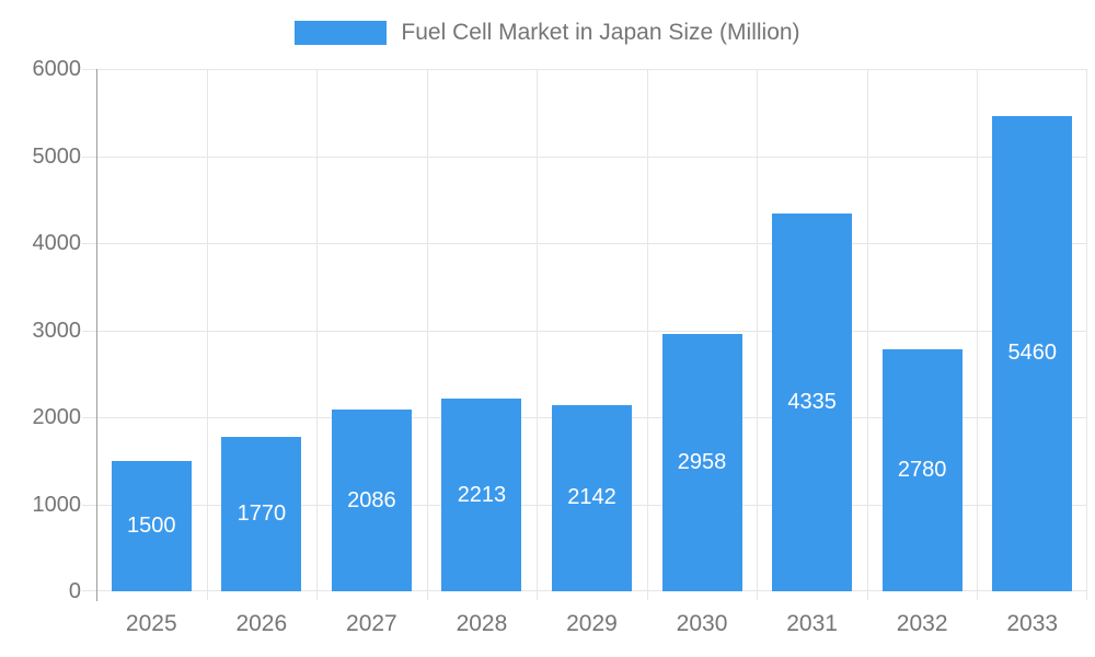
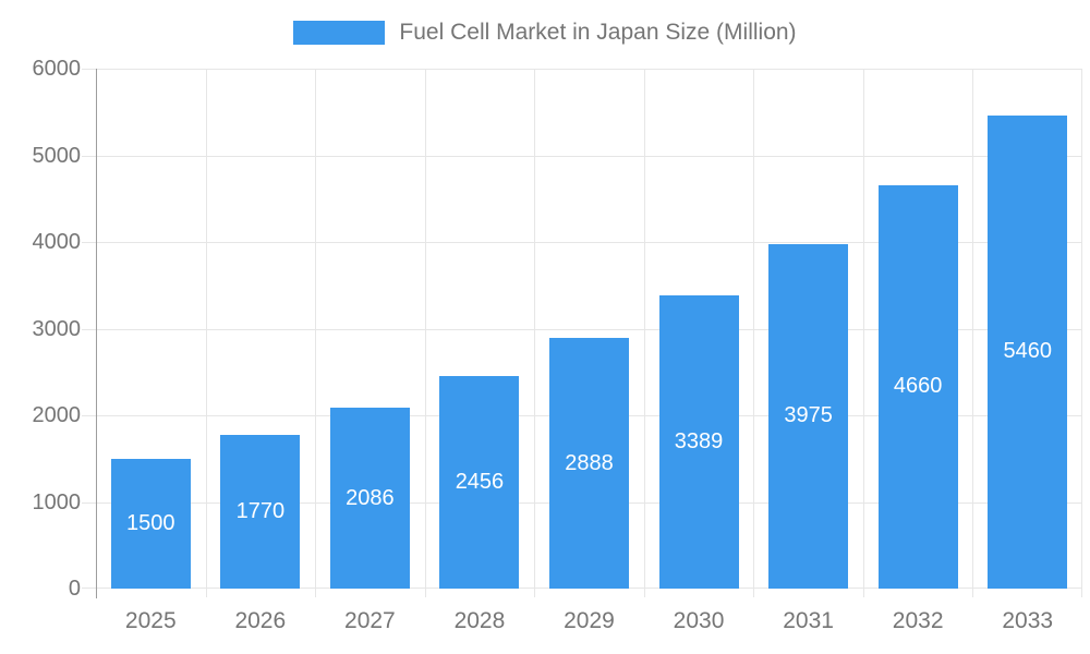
2028: 2213 -> 2456
2029: 2142 -> 2888
2030: 2958 -> 3389
2031: 4335 -> 3975
2032: 2780 -> 4660
